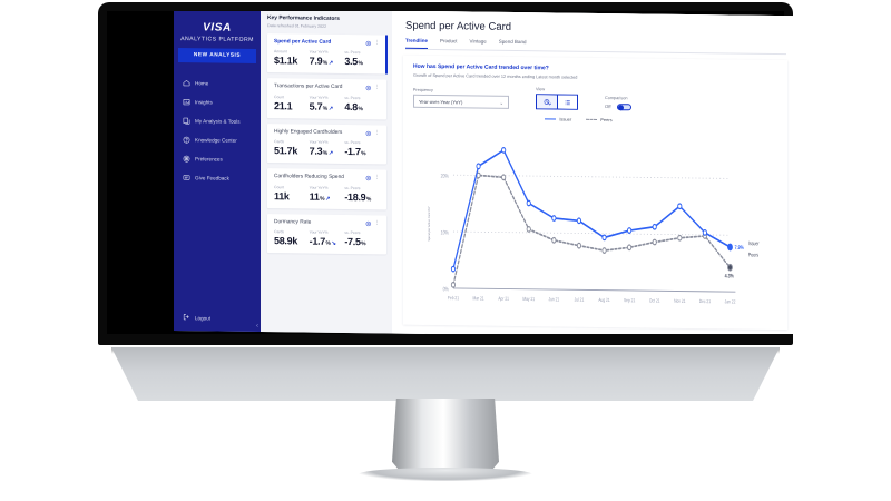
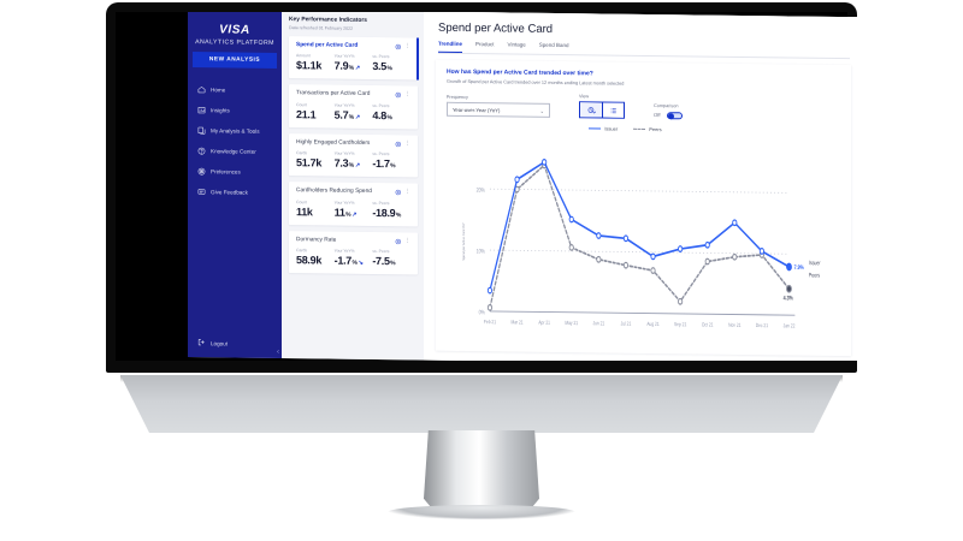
Peers/Apr 21: 20% -> 24%
Peers/Sep 21: 8% -> 2%
